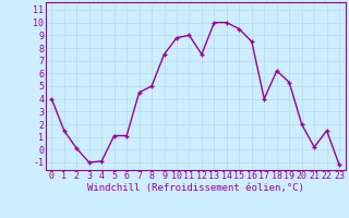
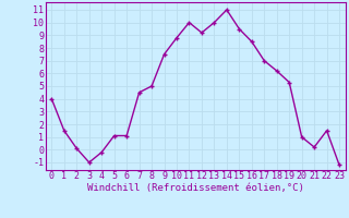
4: -0.9 -> -0.2
11: 9.0 -> 10.0
12: 7.5 -> 9.2
14: 10.0 -> 11.0
17: 4.0 -> 7.0
20: 2.0 -> 1.0
